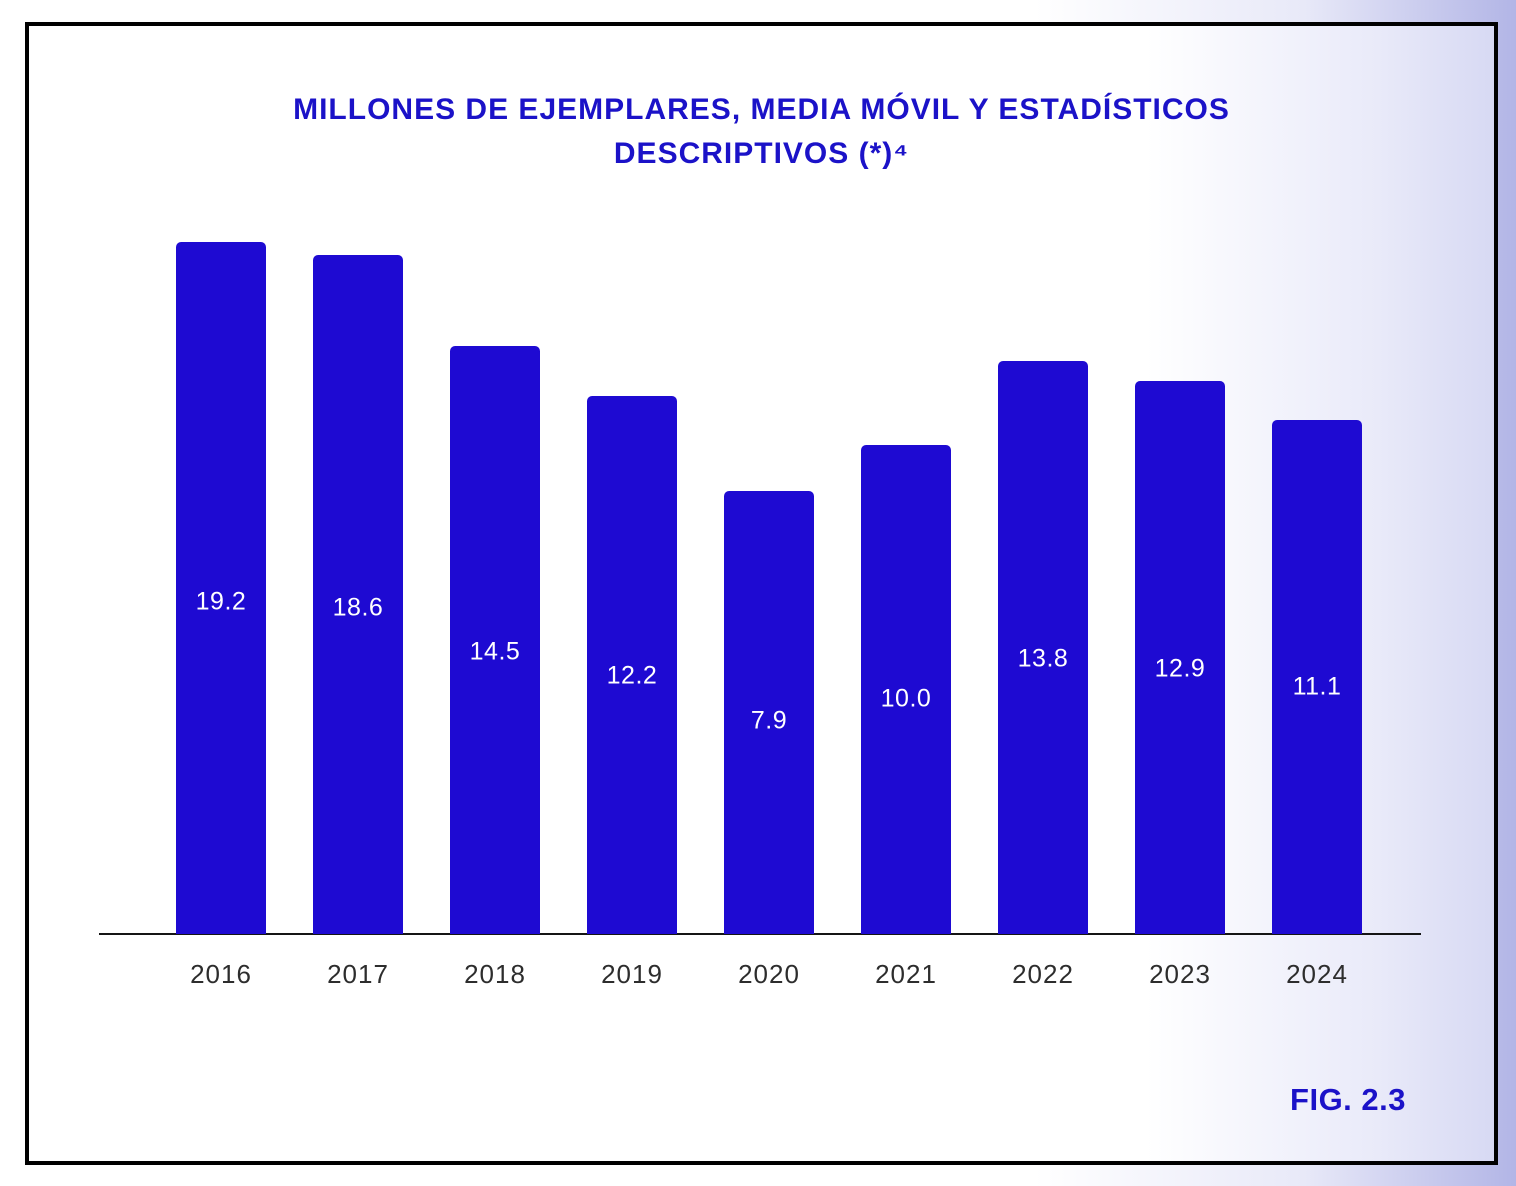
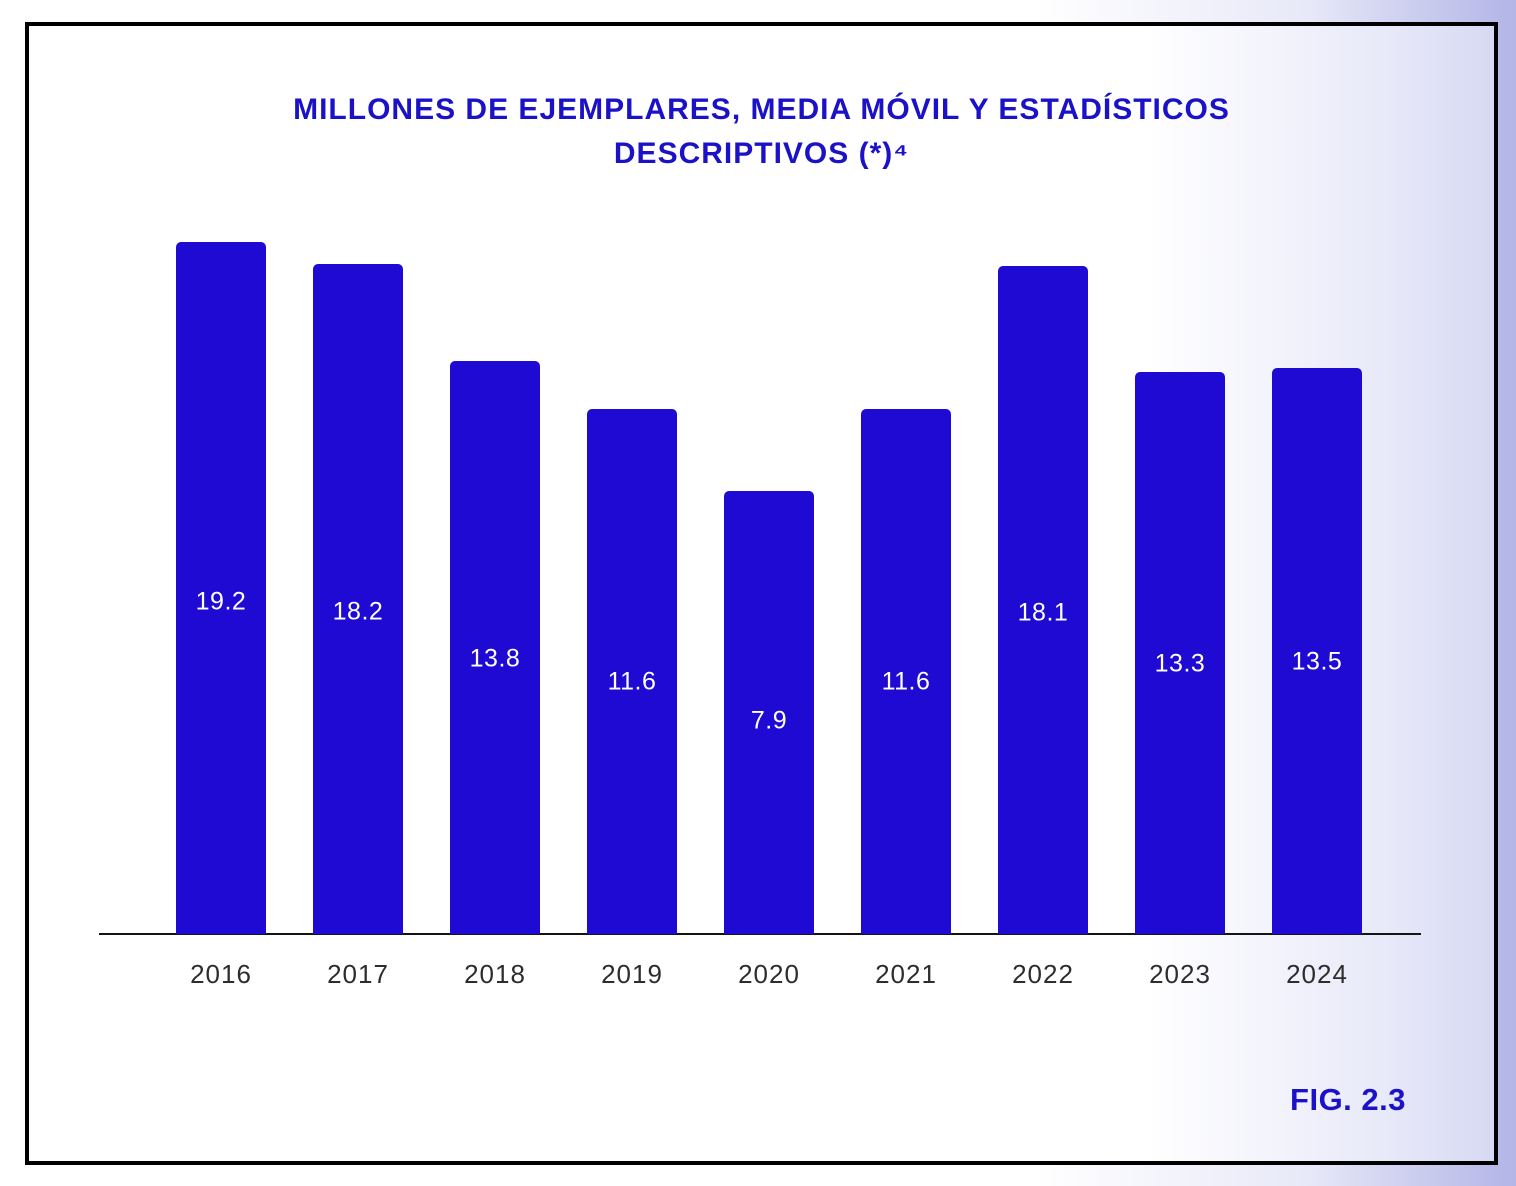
2017: 18.6 -> 18.2
2018: 14.5 -> 13.8
2019: 12.2 -> 11.6
2021: 10.0 -> 11.6
2022: 13.8 -> 18.1
2023: 12.9 -> 13.3
2024: 11.1 -> 13.5
